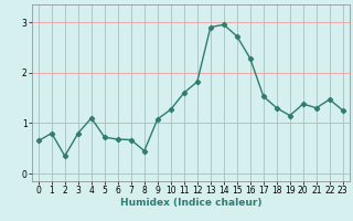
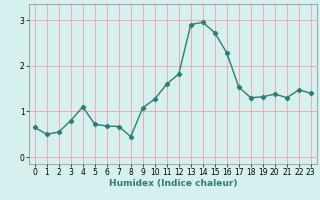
1: 0.80 -> 0.50
2: 0.35 -> 0.55
19: 1.15 -> 1.32
23: 1.25 -> 1.40
